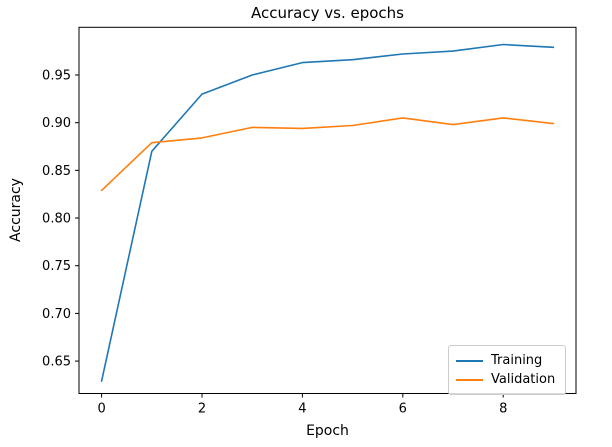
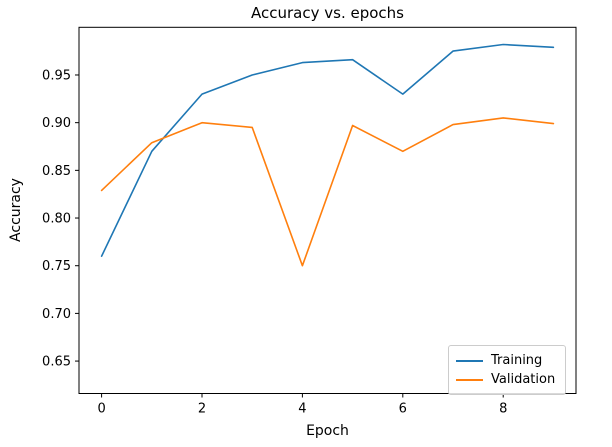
Training/0: 0.63 -> 0.76
Validation/2: 0.88 -> 0.90
Validation/4: 0.89 -> 0.75
Training/6: 0.97 -> 0.93
Validation/6: 0.91 -> 0.87
